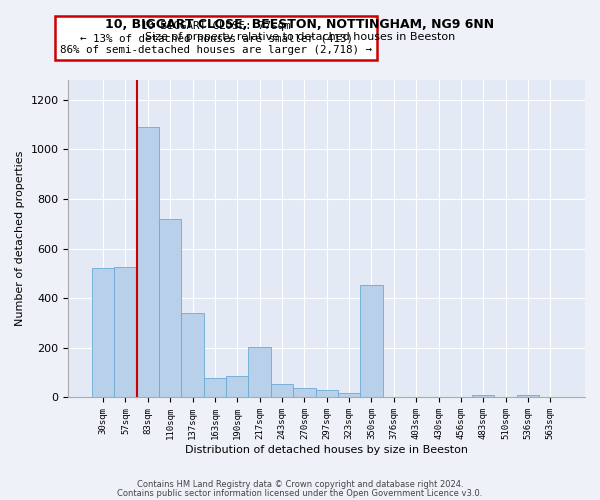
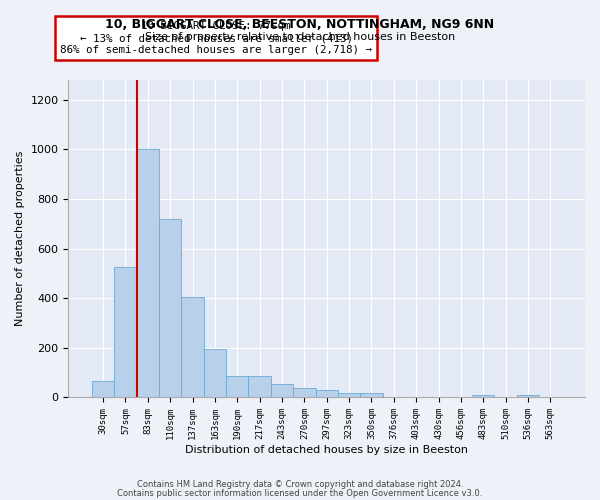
30sqm: 520 -> 65
83sqm: 1090 -> 1000
137sqm: 340 -> 405
163sqm: 80 -> 195
217sqm: 205 -> 85
350sqm: 455 -> 20
